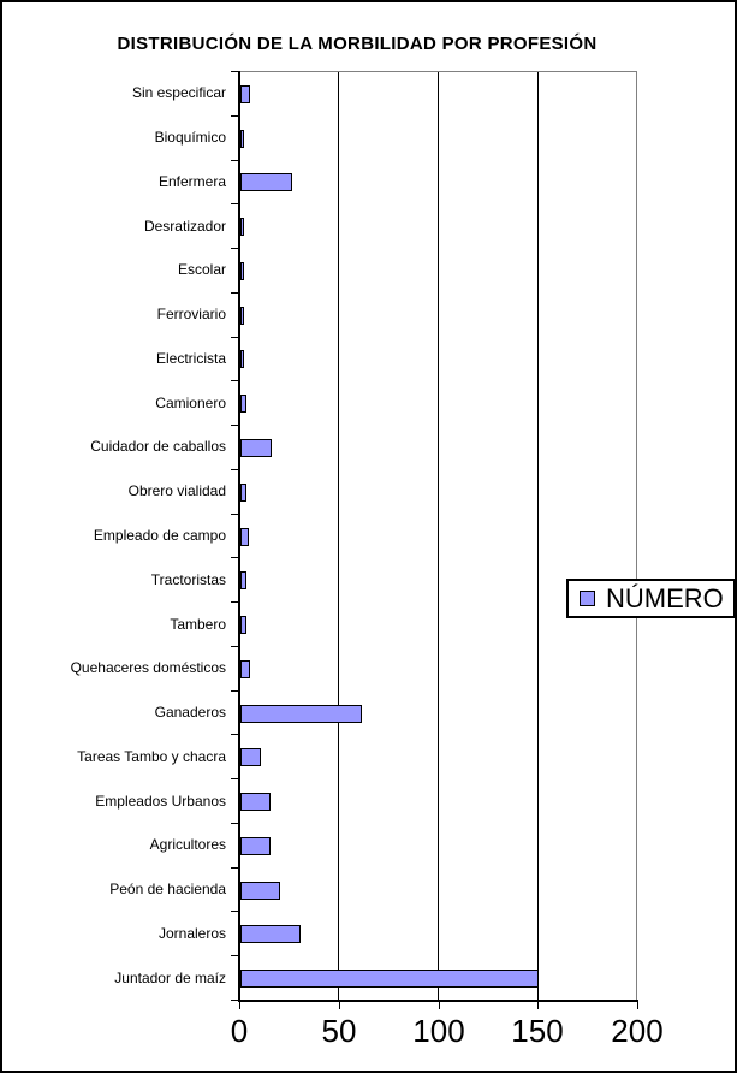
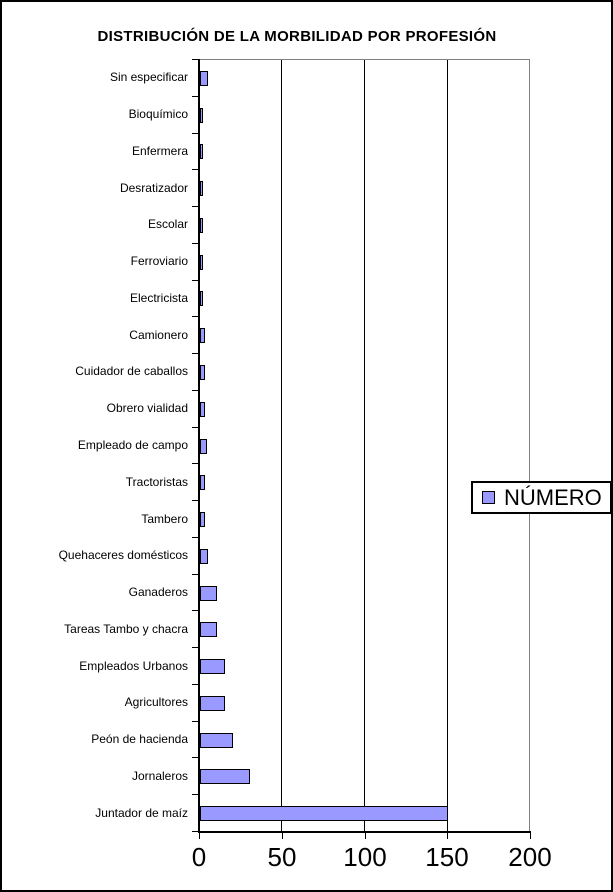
Enfermera: 26 -> 2
Cuidador de caballos: 16 -> 3
Ganaderos: 61 -> 10
